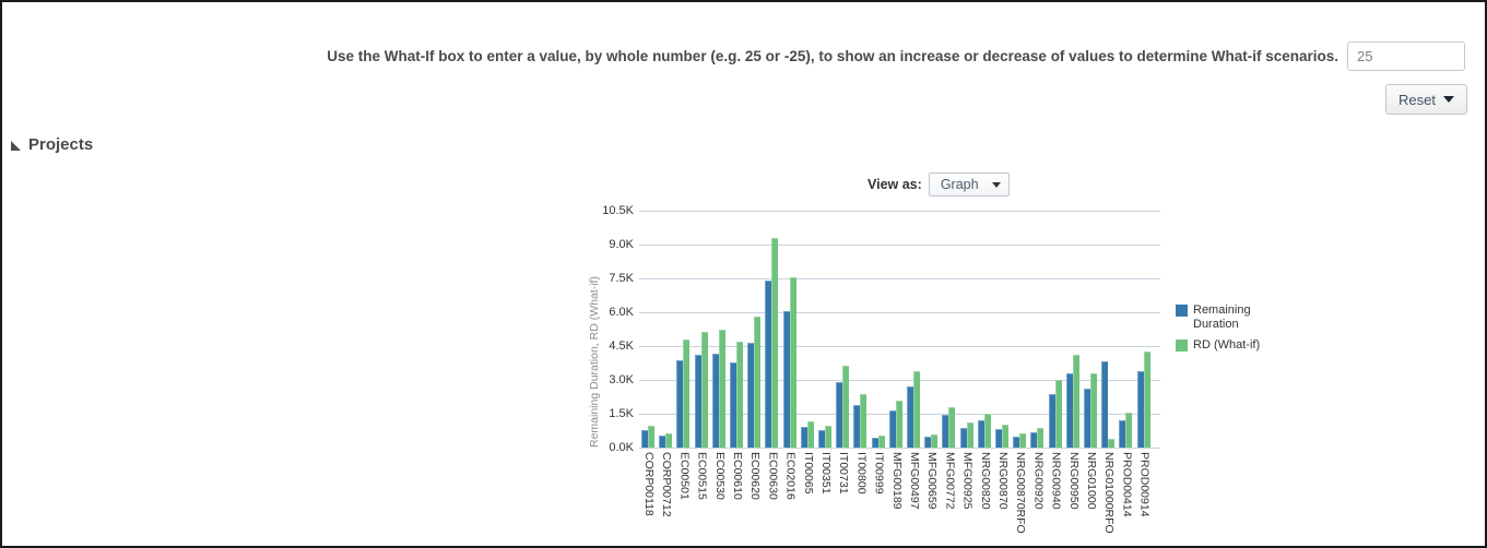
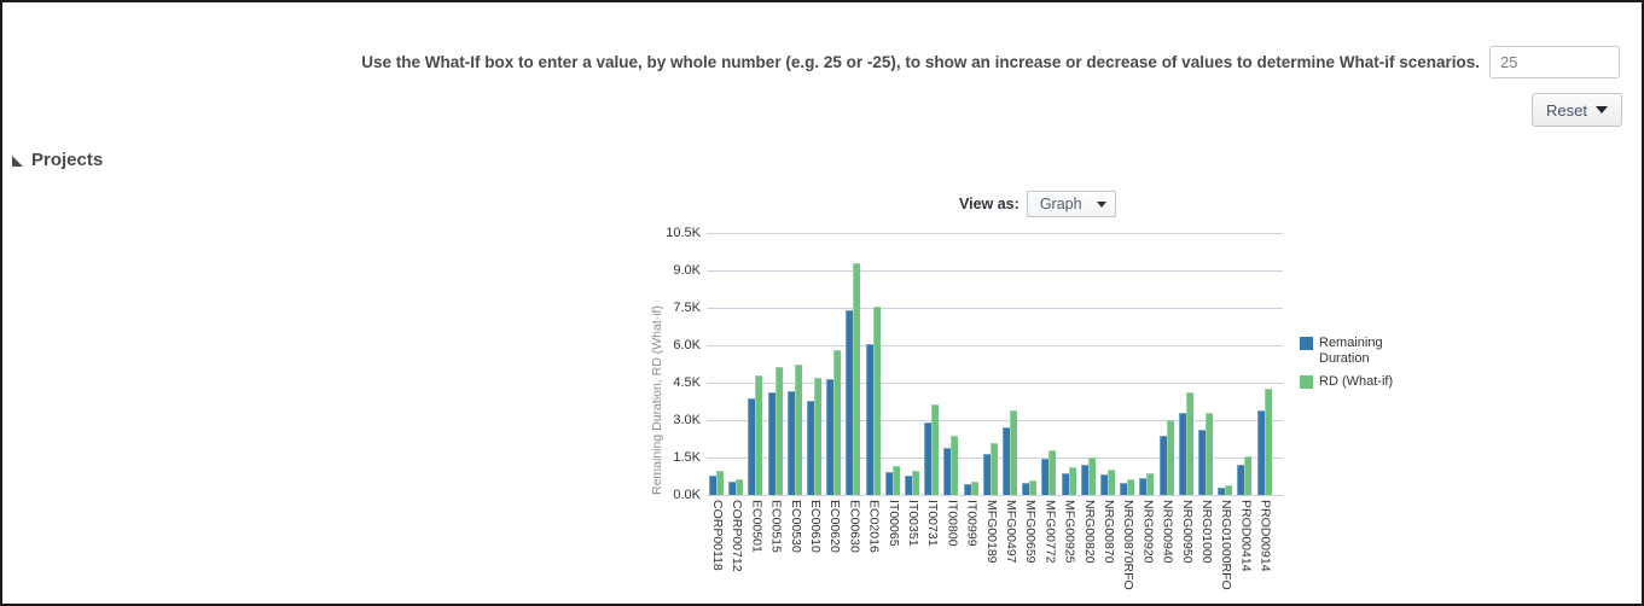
Remaining Duration/NRG01000RFO: 3.8K -> 0.3K
